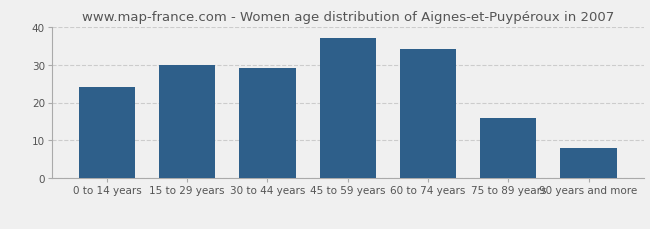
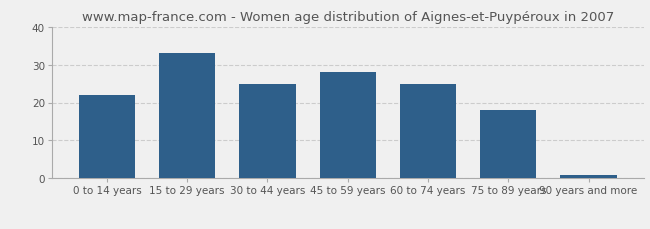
0 to 14 years: 24 -> 22
15 to 29 years: 30 -> 33
30 to 44 years: 29 -> 25
45 to 59 years: 37 -> 28
60 to 74 years: 34 -> 25
75 to 89 years: 16 -> 18
90 years and more: 8 -> 1
